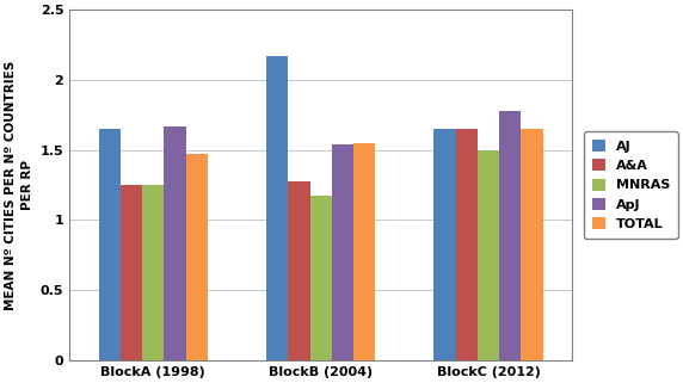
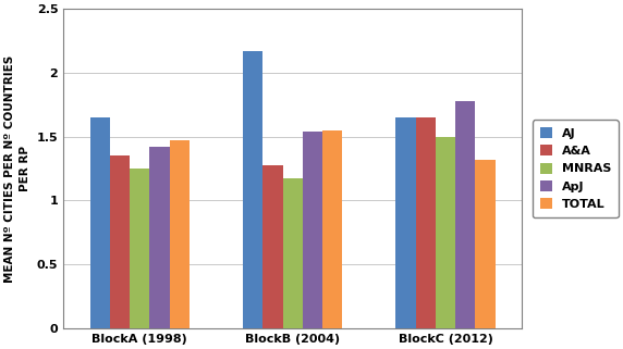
A&A/BlockA (1998): 1.25 -> 1.35
ApJ/BlockA (1998): 1.67 -> 1.42
TOTAL/BlockC (2012): 1.65 -> 1.32
